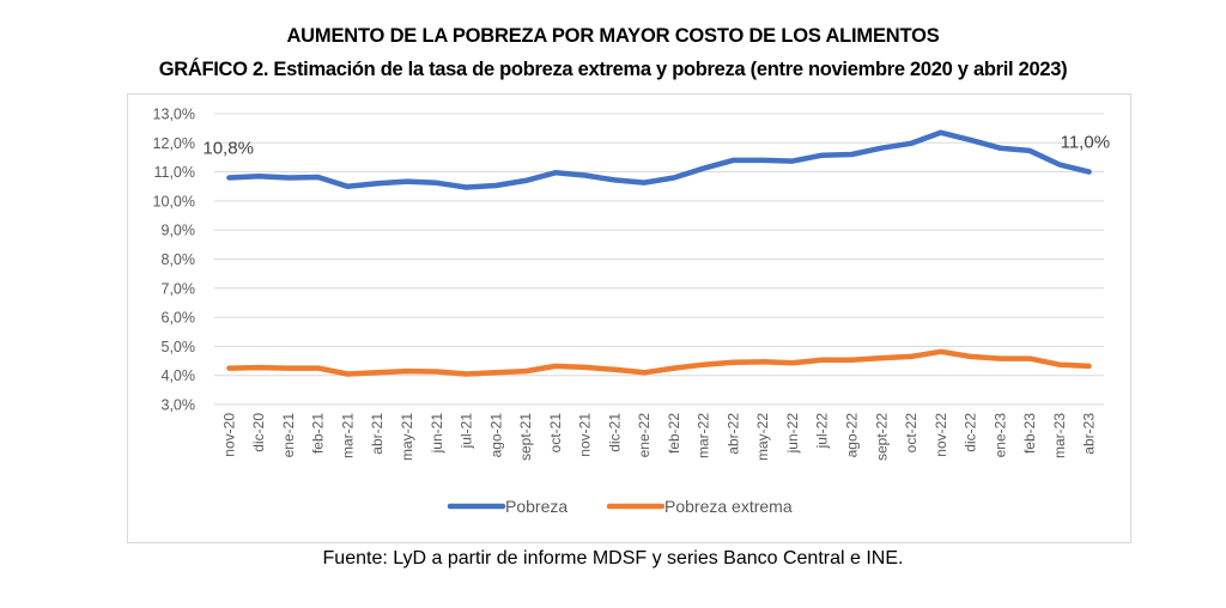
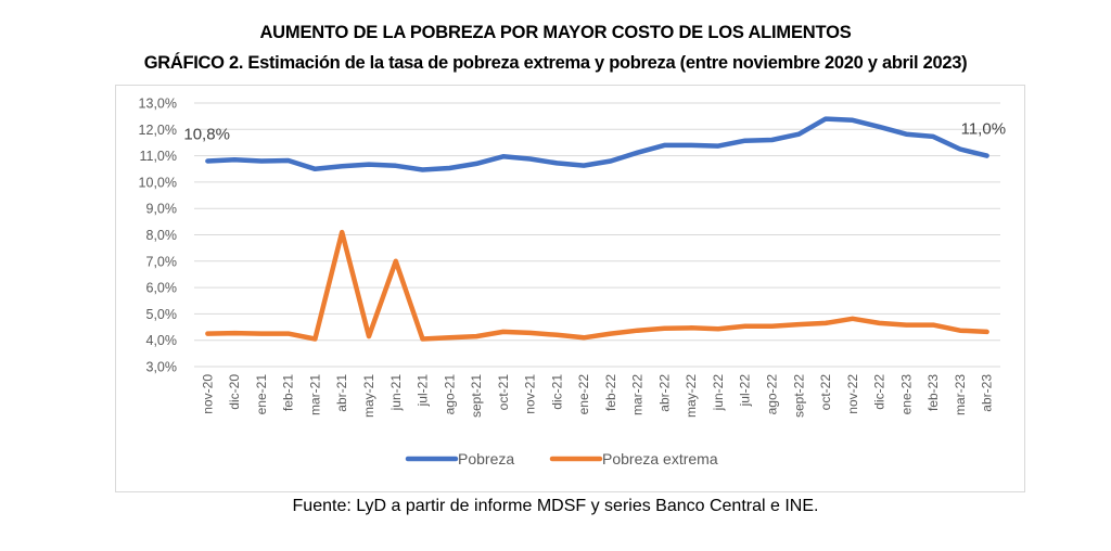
Pobreza extrema/abr-21: 4,1% -> 8,1%
Pobreza extrema/jun-21: 4,1% -> 7,0%
Pobreza/oct-22: 12,0% -> 12,4%
